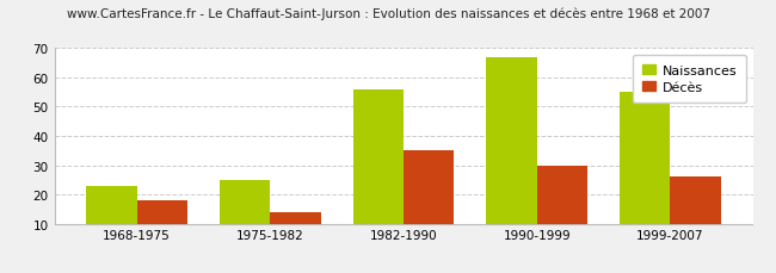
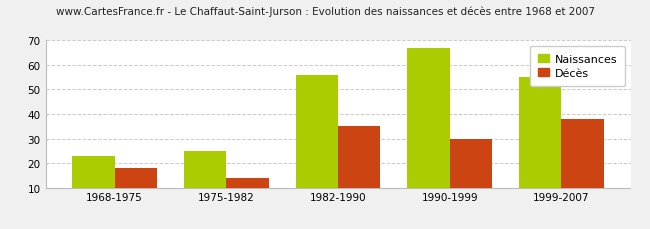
Décès/1999-2007: 26 -> 38
